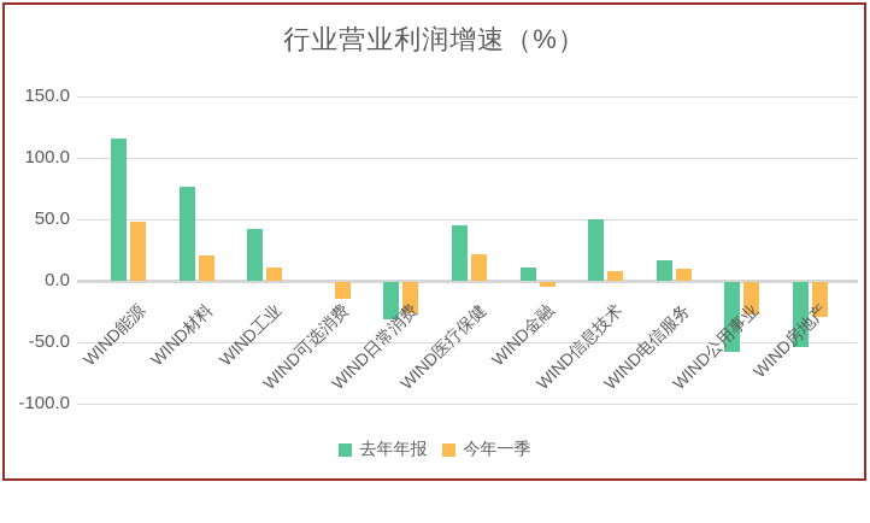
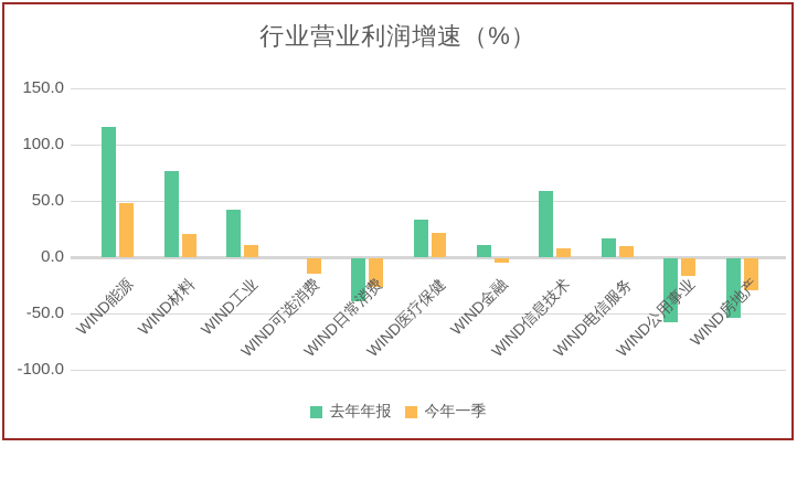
去年年报/WIND日常消费: -30 -> -38
去年年报/WIND医疗保健: 45 -> 33
去年年报/WIND信息技术: 50 -> 59
今年一季/WIND公用事业: -26 -> -16
